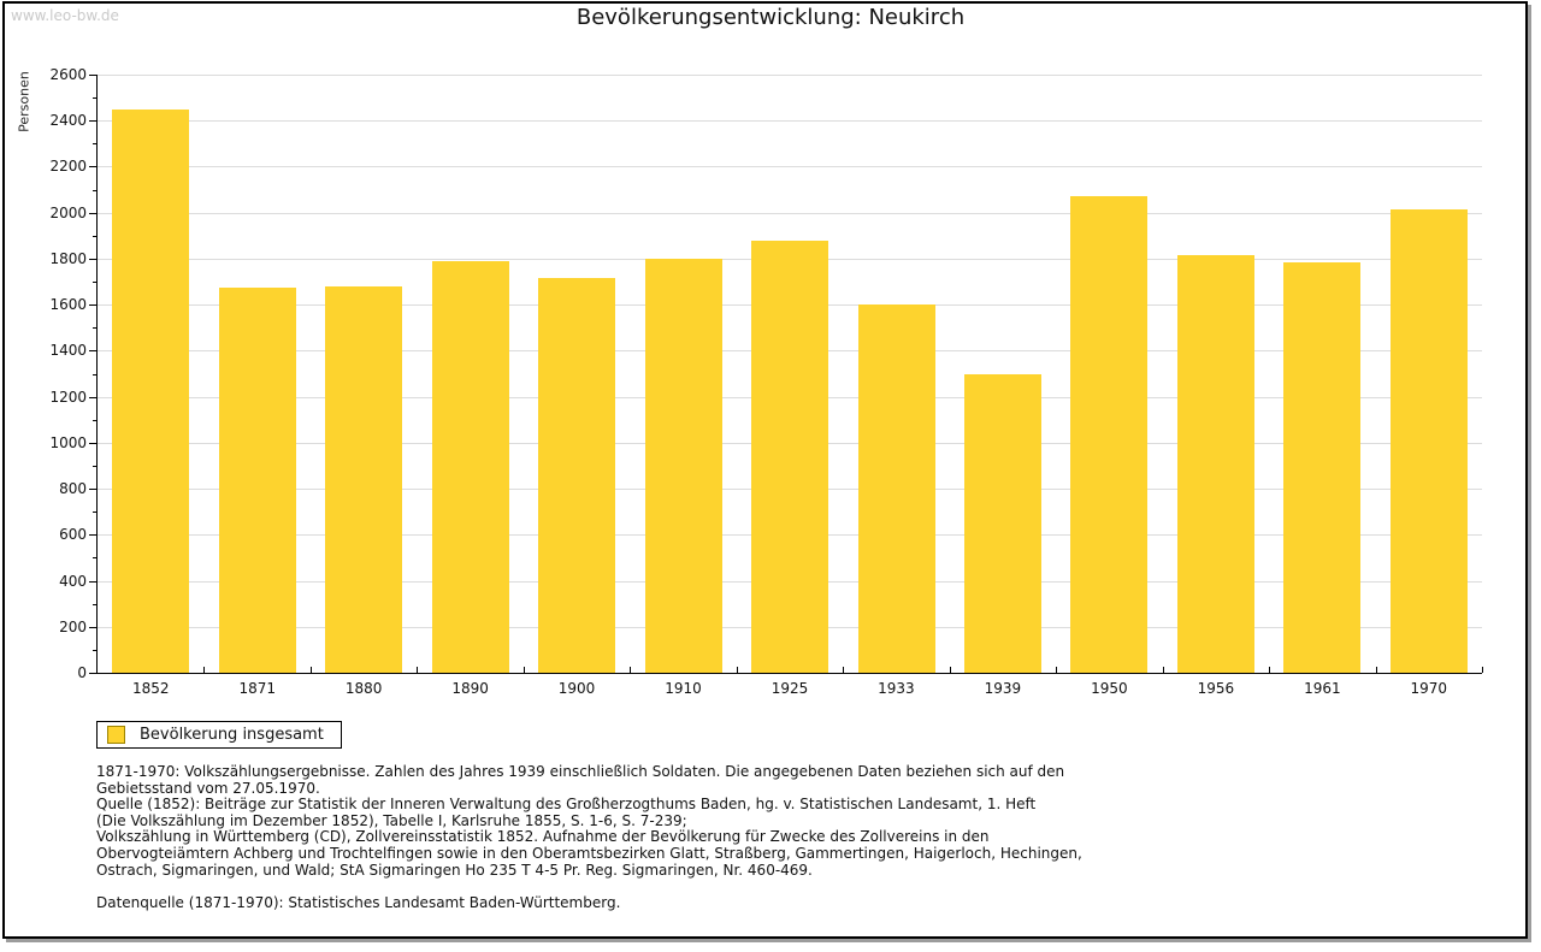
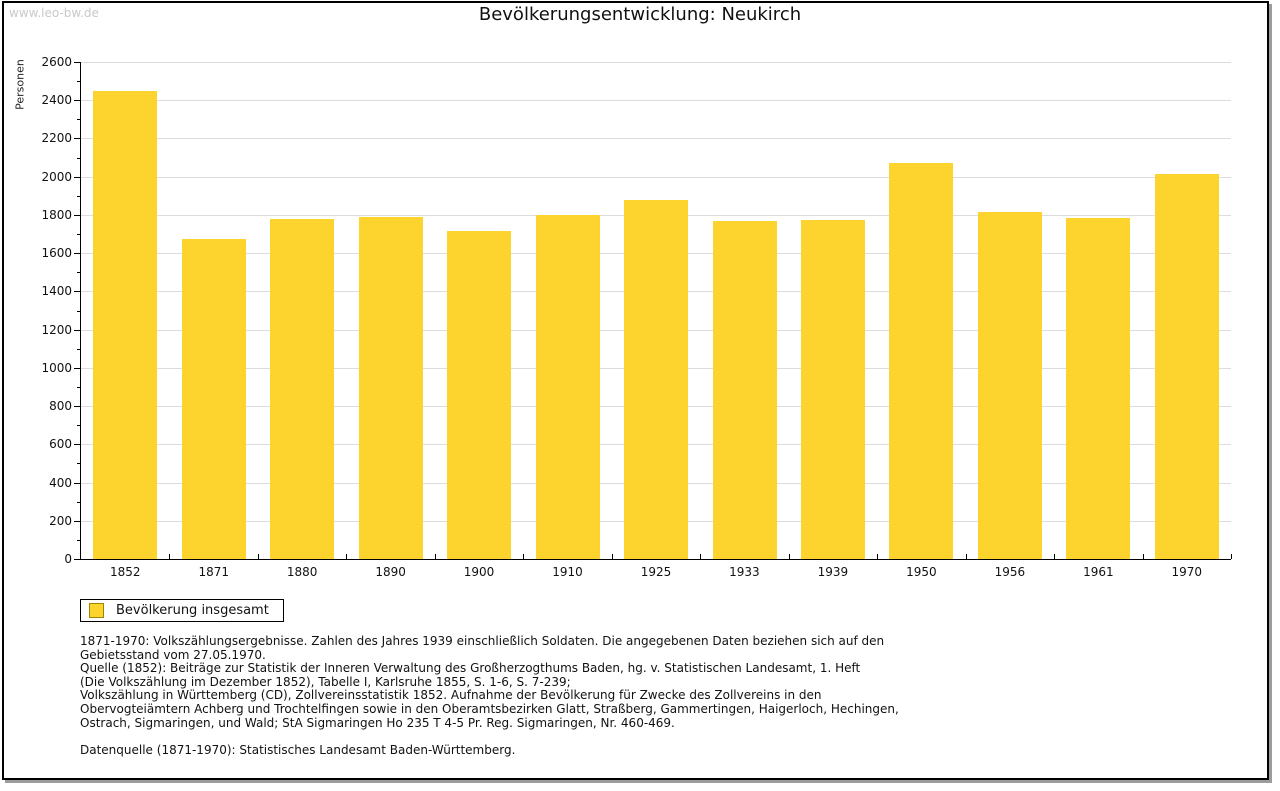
1880: 1680 -> 1780
1933: 1600 -> 1770
1939: 1300 -> 1770
